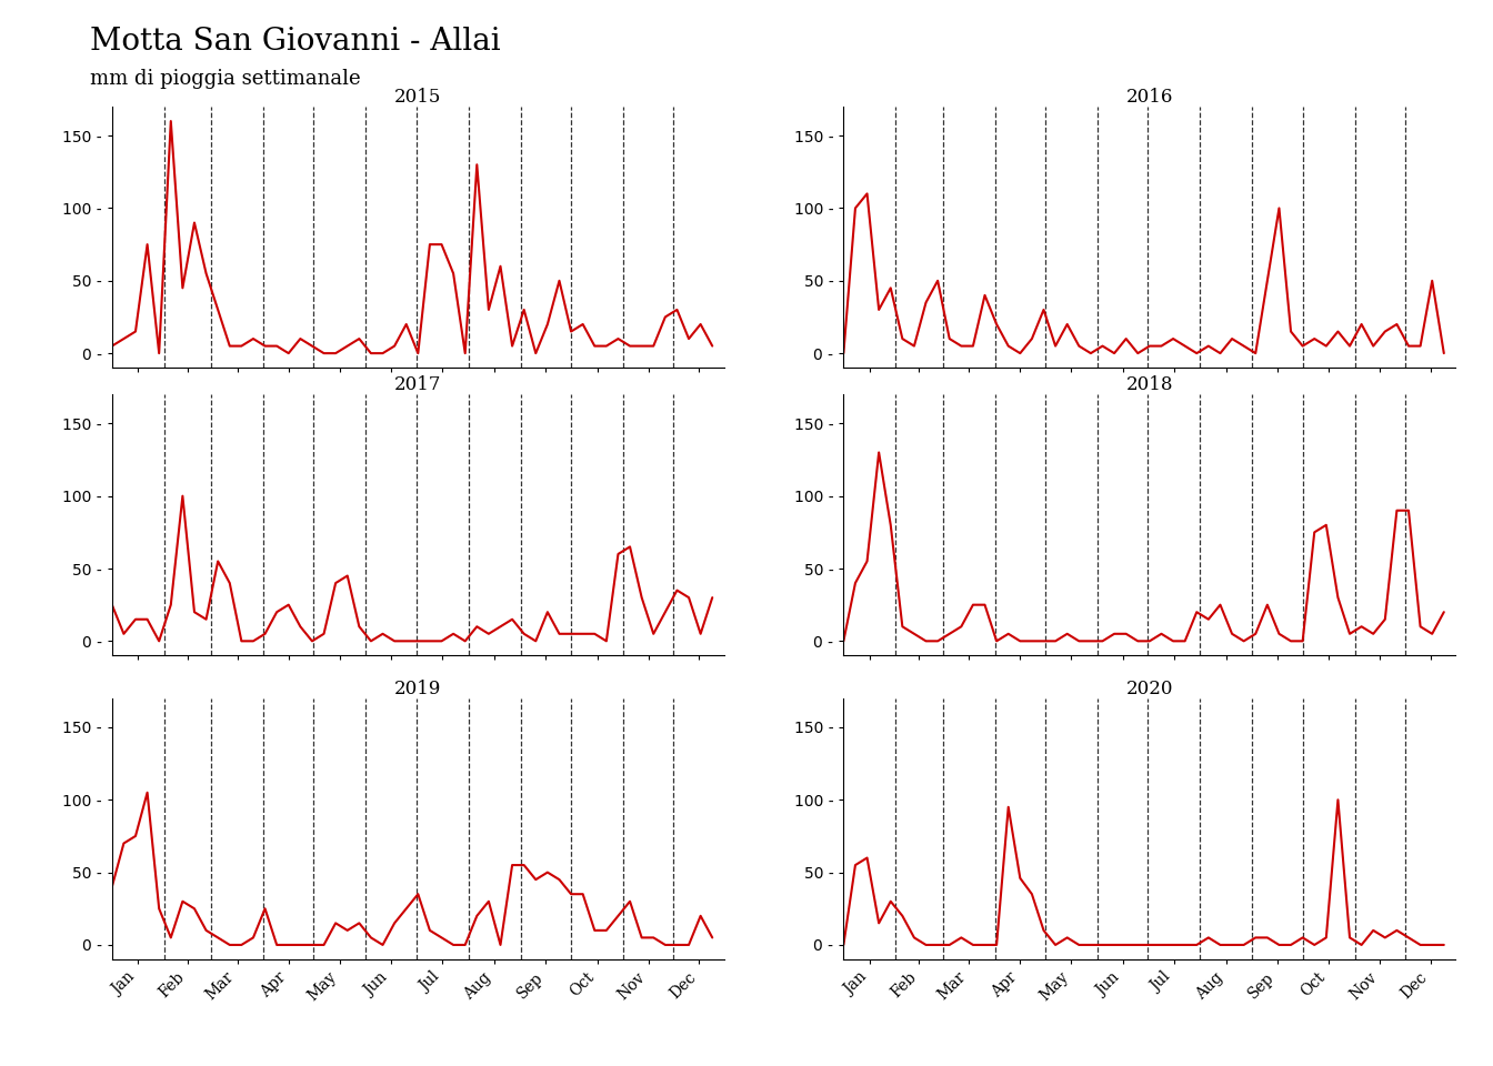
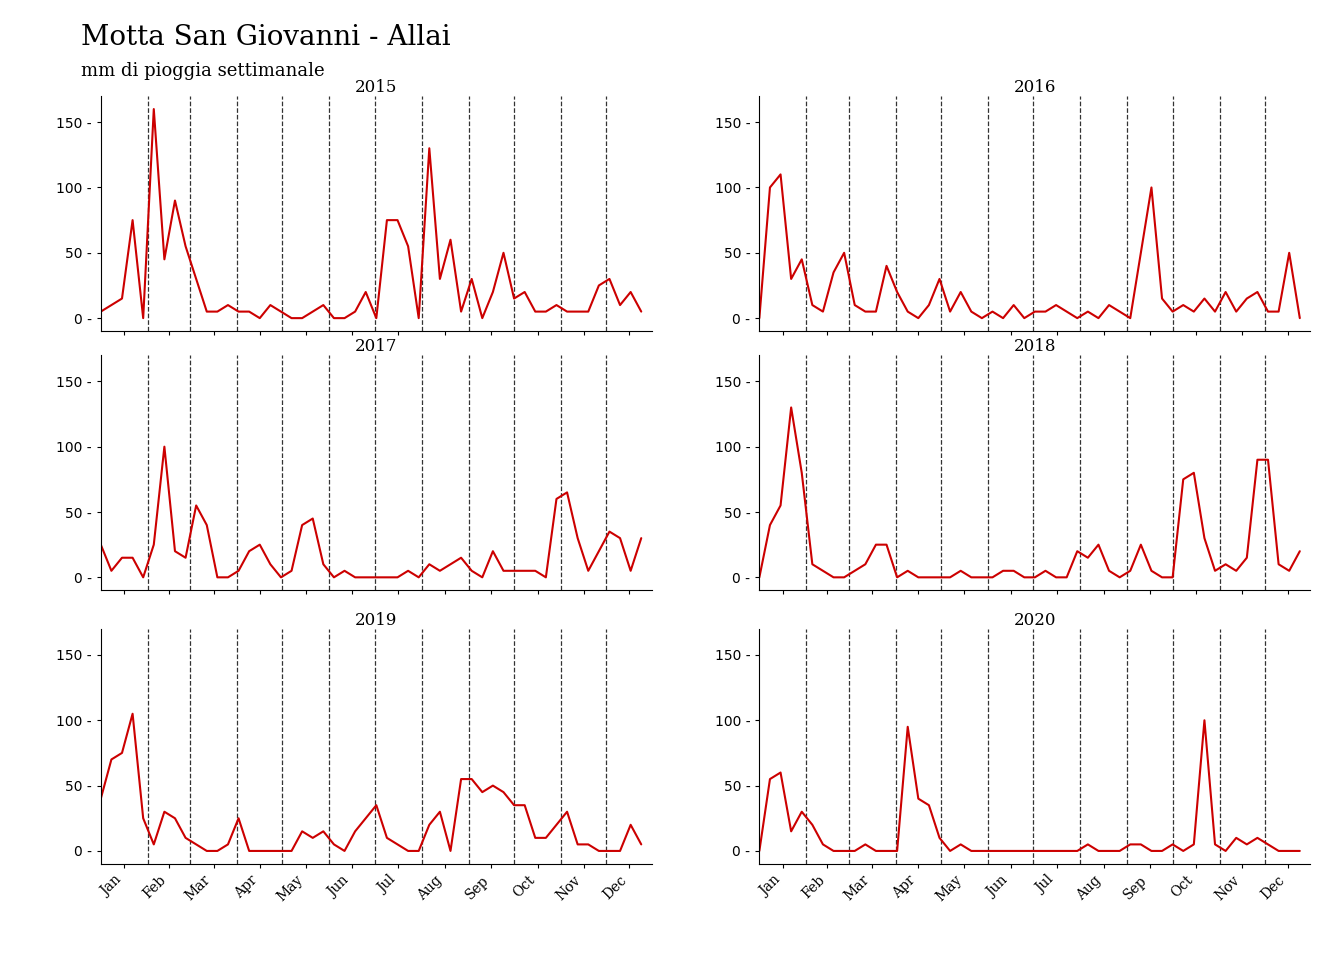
2020/Apr: 46 - -> 40 -
